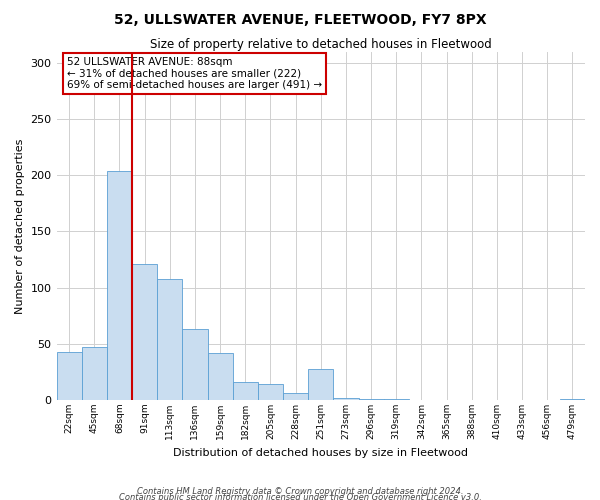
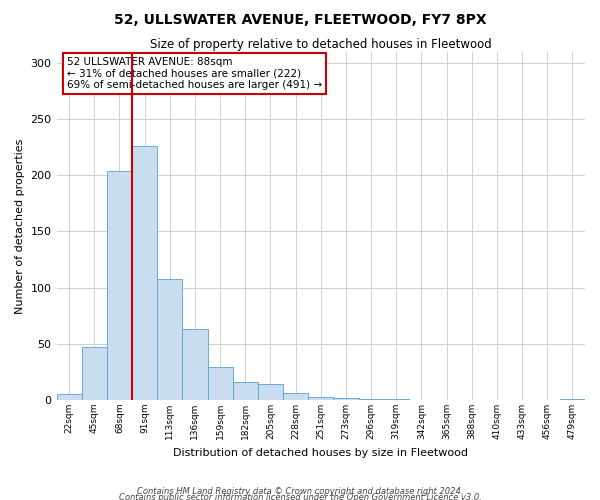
22sqm: 43 -> 5
91sqm: 121 -> 226
159sqm: 42 -> 29
251sqm: 28 -> 3
